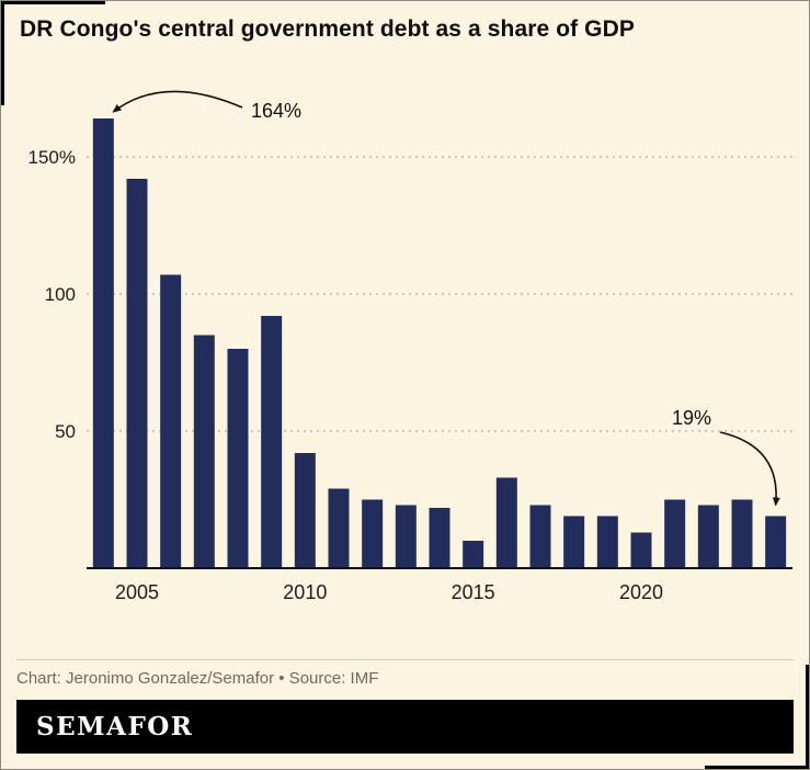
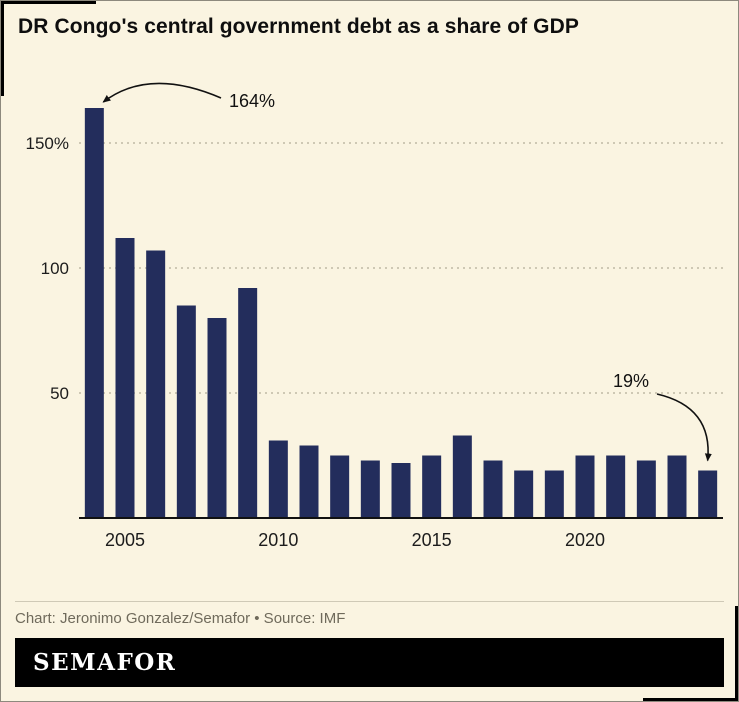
2005: 142% -> 112%
2010: 42% -> 31%
2015: 10% -> 25%
2020: 13% -> 25%
